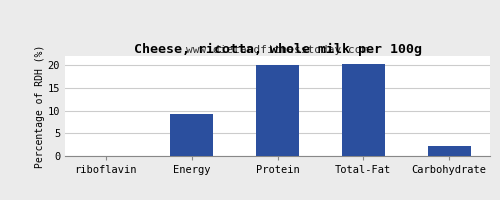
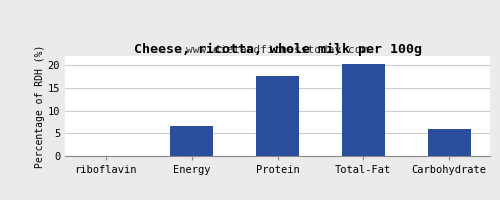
Energy: 9.2 -> 6.5
Protein: 20.0 -> 17.5
Carbohydrate: 2.2 -> 6.0
